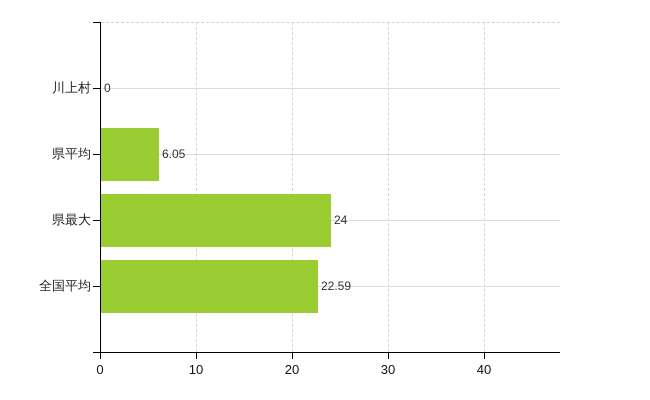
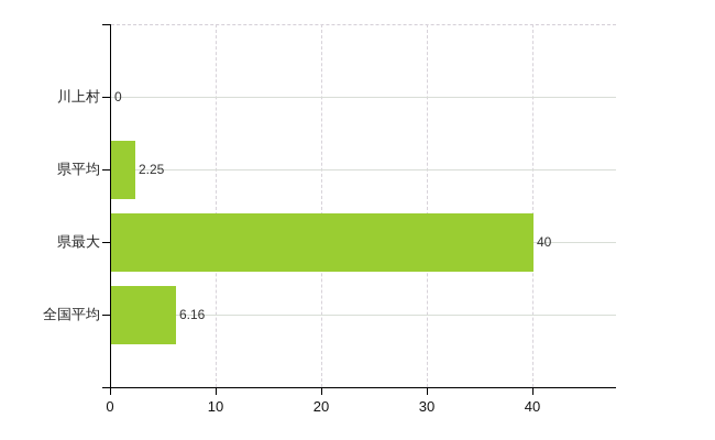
県平均: 6.05 -> 2.25
県最大: 24 -> 40
全国平均: 22.59 -> 6.16
